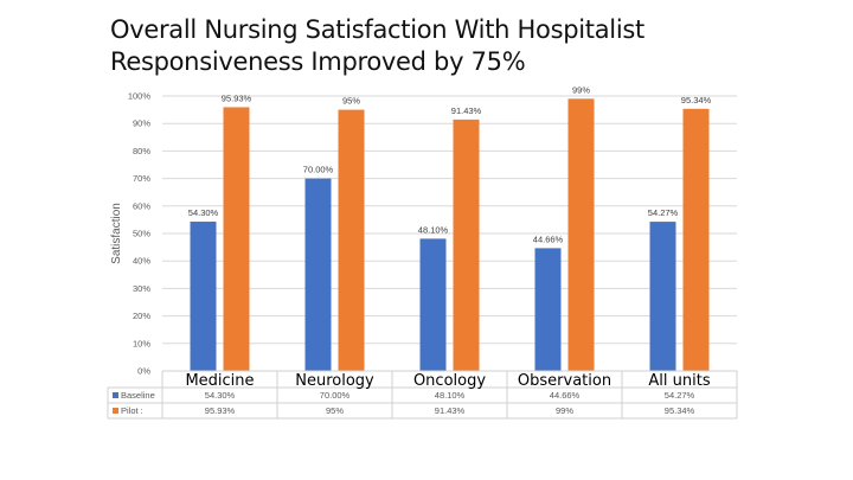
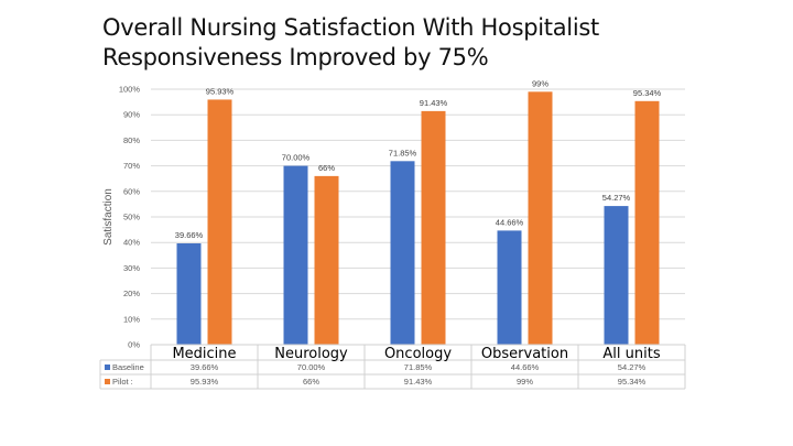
Baseline/Medicine: 54.30% -> 39.66%
Pilot :/Neurology: 95% -> 66%
Baseline/Oncology: 48.10% -> 71.85%
